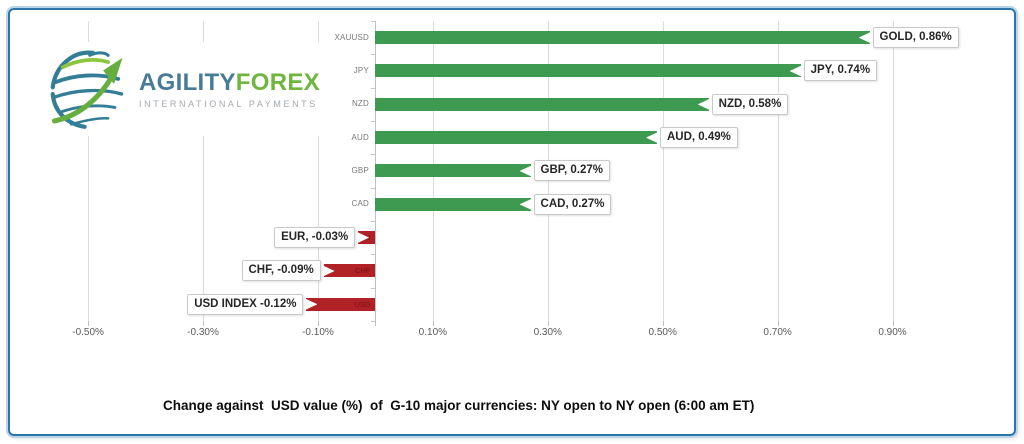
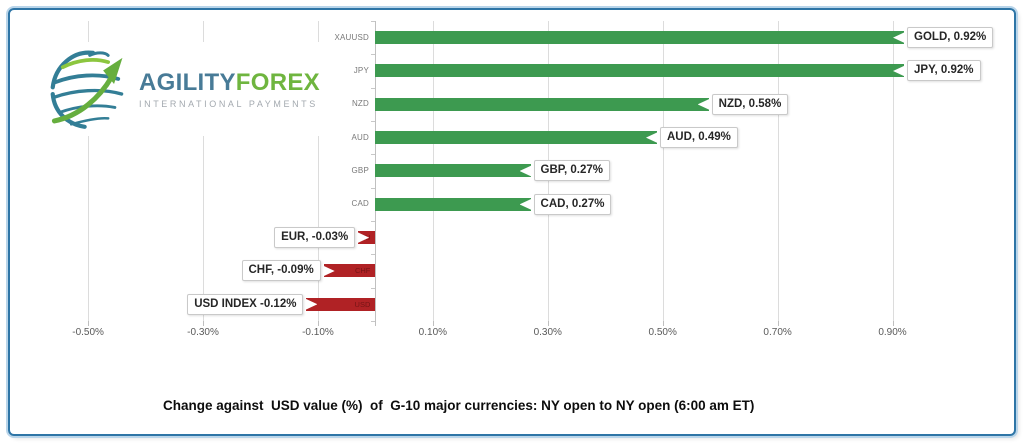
XAUUSD: 0.86% -> 0.92%
JPY: 0.74% -> 0.92%
